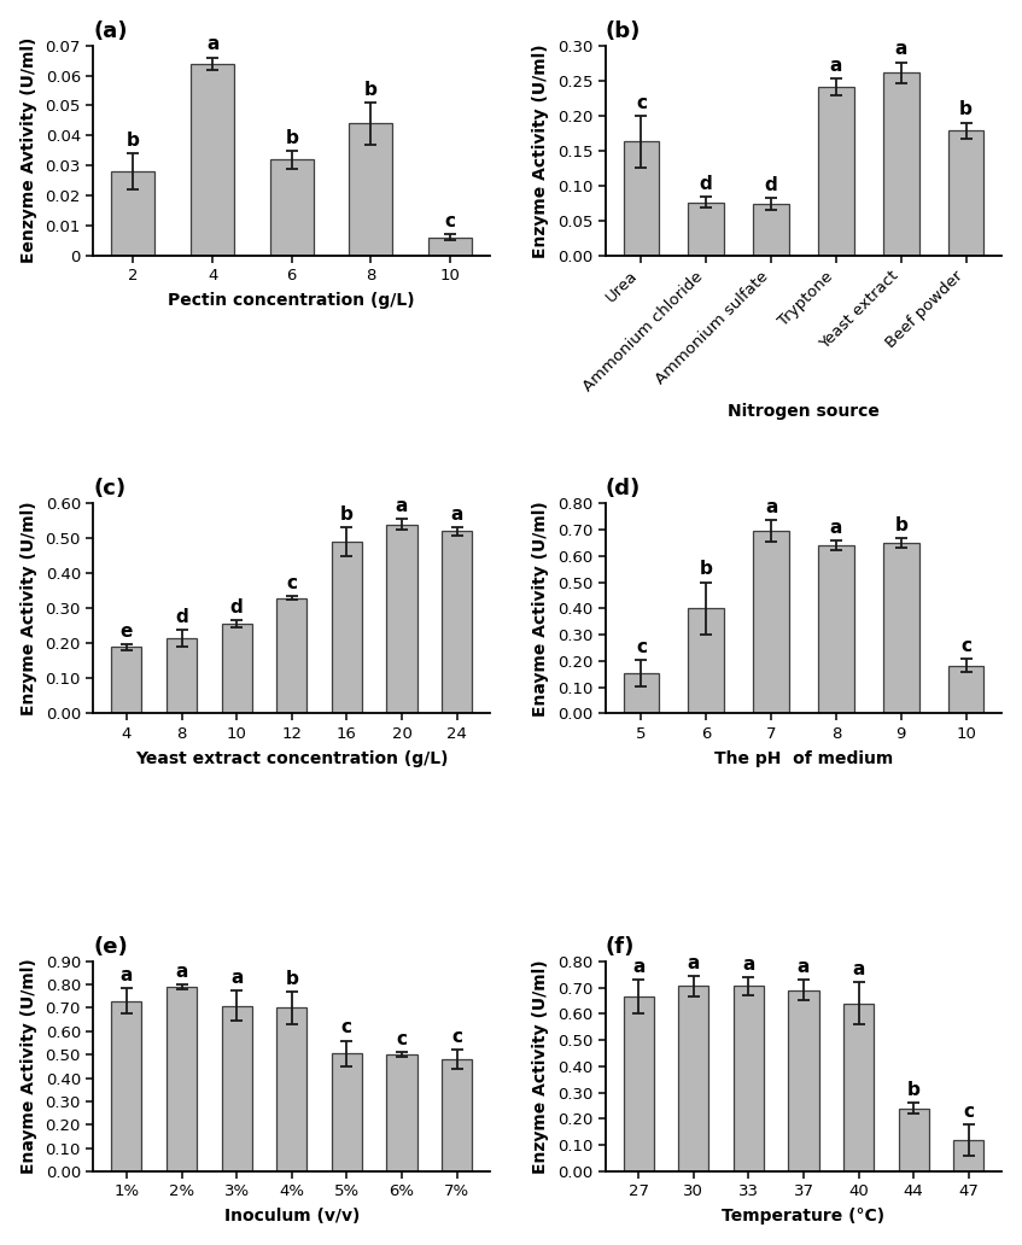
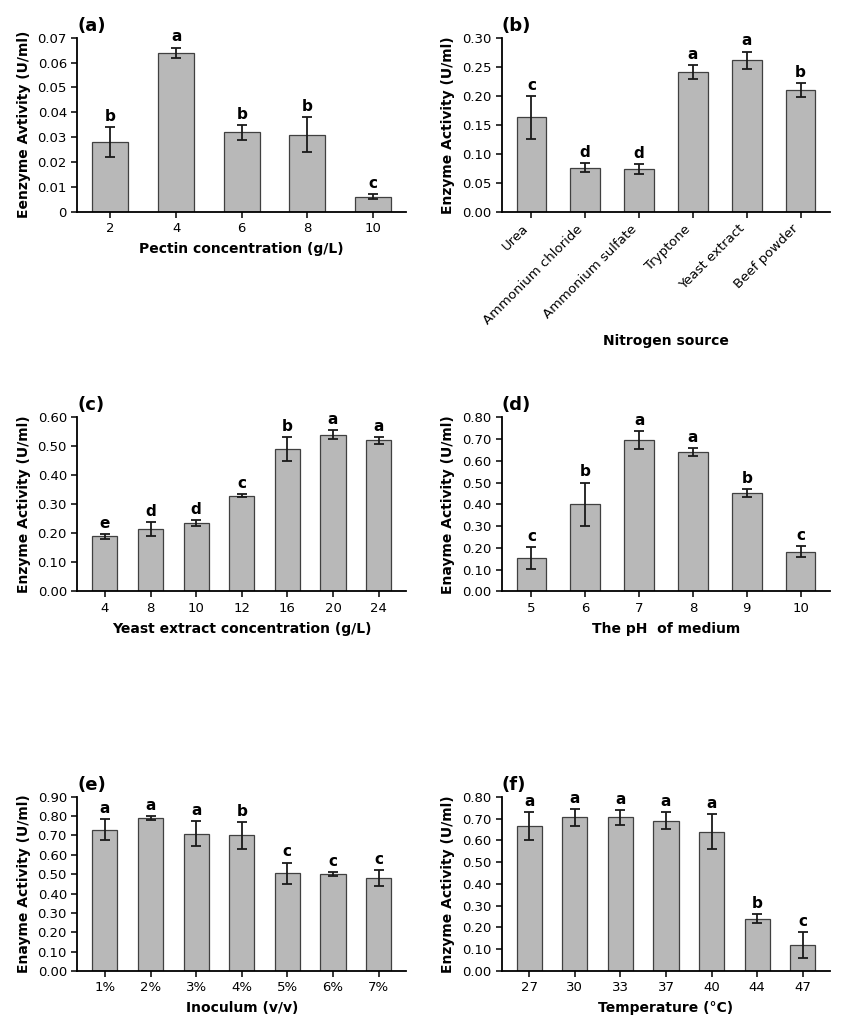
(a)/8: 0.044 -> 0.031
(b)/Beef powder: 0.178 -> 0.210
(c)/10: 0.255 -> 0.235
(d)/9: 0.650 -> 0.452
